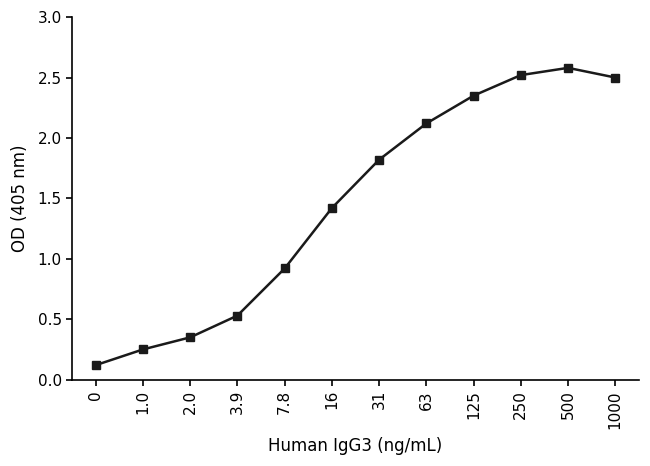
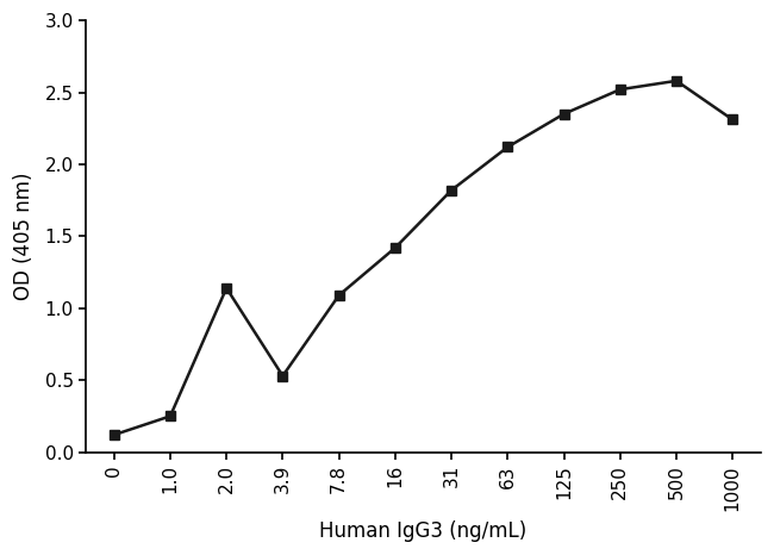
2.0: 0.35 -> 1.14
7.8: 0.92 -> 1.09
1000: 2.50 -> 2.31
